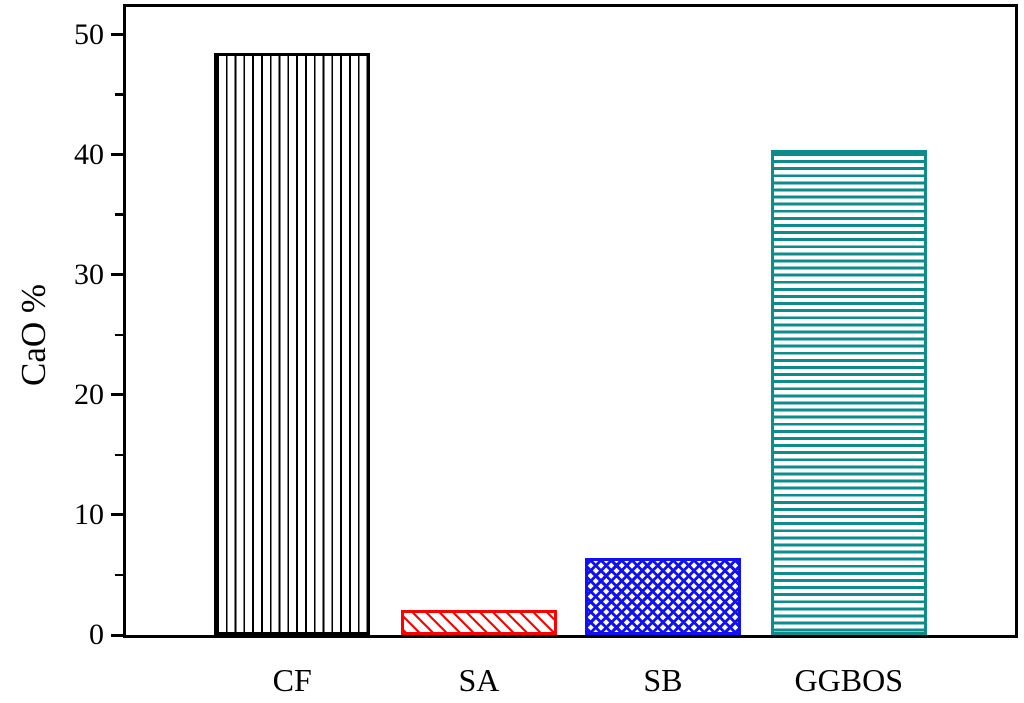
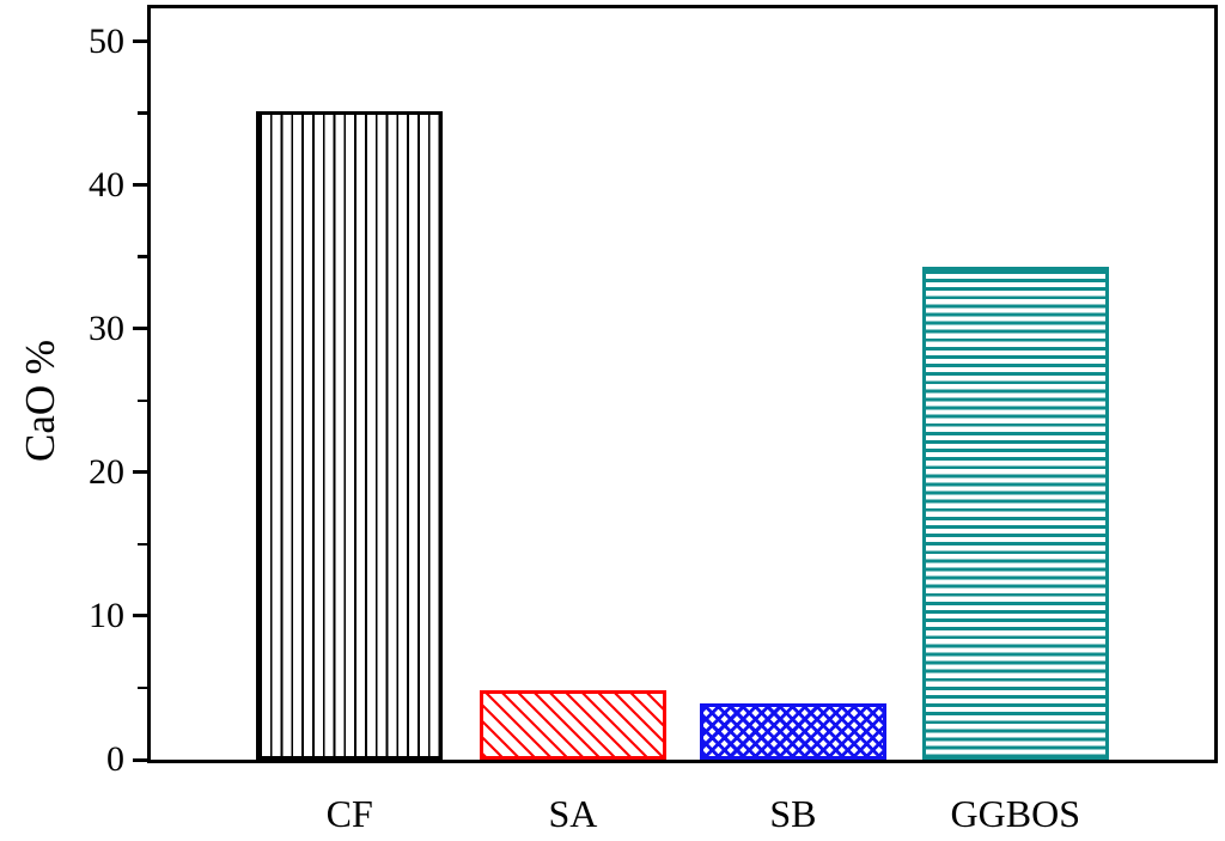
CF: 48.5 -> 45.1
SA: 2.1 -> 4.8
SB: 6.4 -> 3.9
GGBOS: 40.4 -> 34.3
